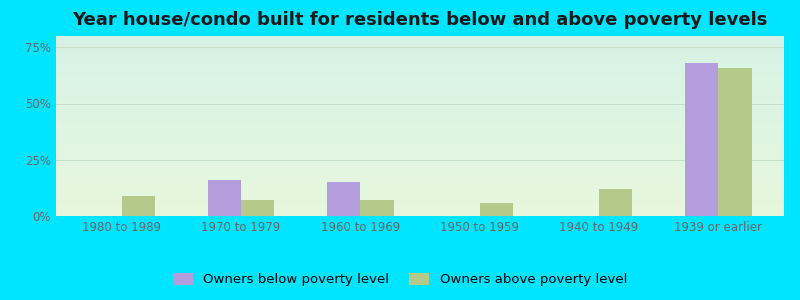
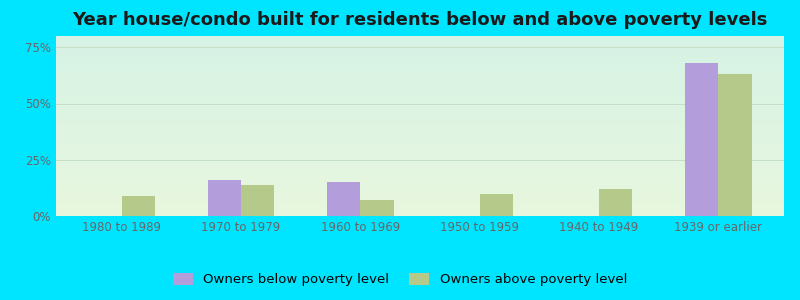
Owners above poverty level/1970 to 1979: 7% -> 14%
Owners above poverty level/1950 to 1959: 6% -> 10%
Owners above poverty level/1939 or earlier: 66% -> 63%
